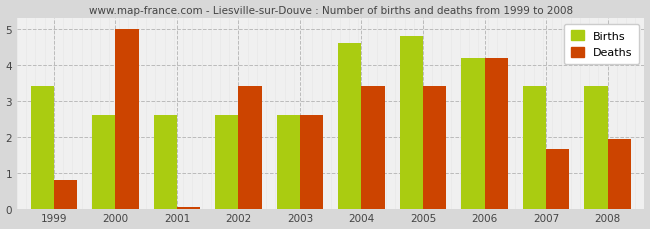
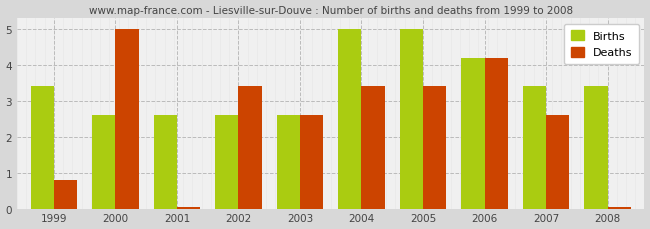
Births/2004: 4.6 -> 5.0
Births/2005: 4.8 -> 5.0
Deaths/2007: 1.65 -> 2.60
Deaths/2008: 1.95 -> 0.04
